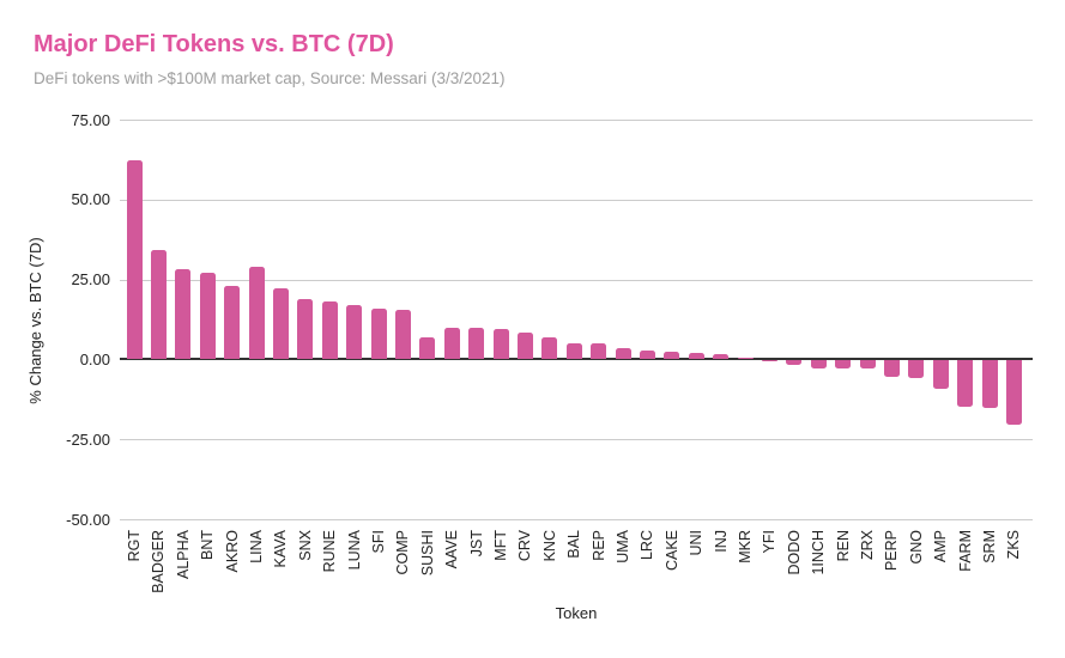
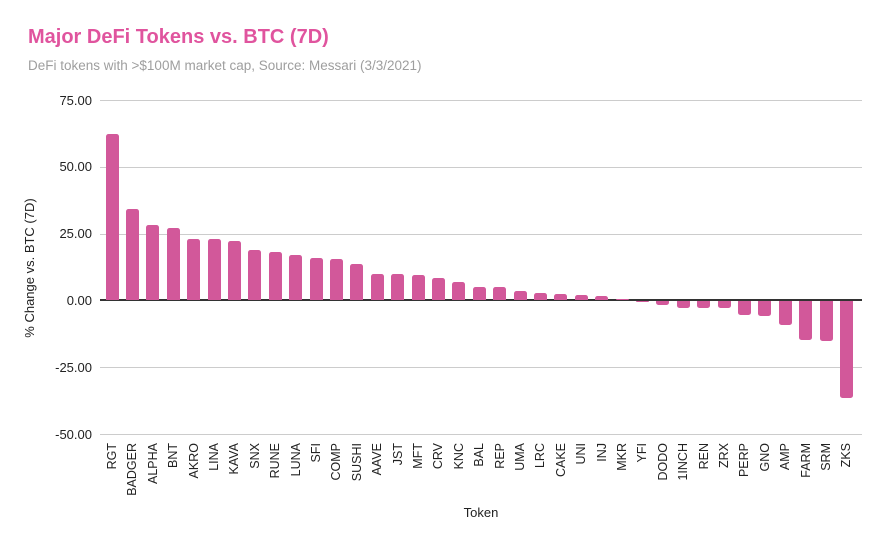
LINA: 29 -> 23
SUSHI: 7 -> 14
ZKS: -20 -> -36
